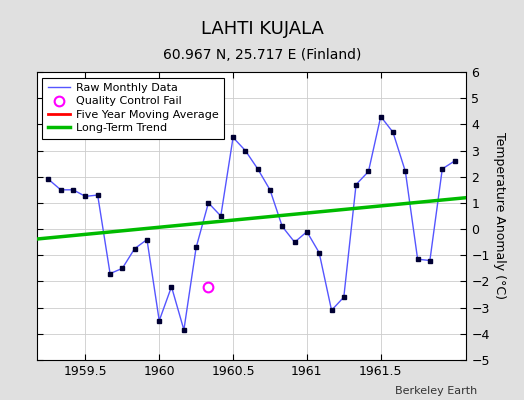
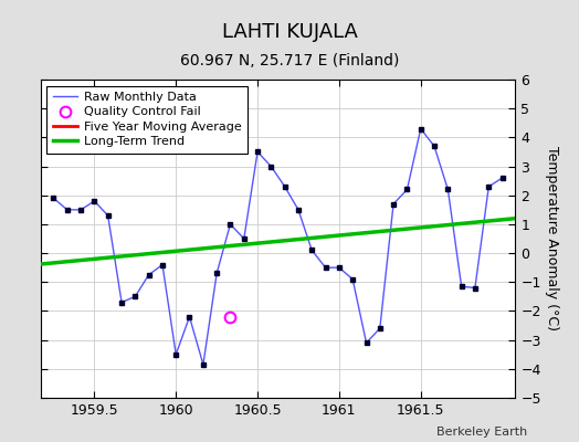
1959.5: 1.25 -> 1.80
1961: -0.10 -> -0.50
